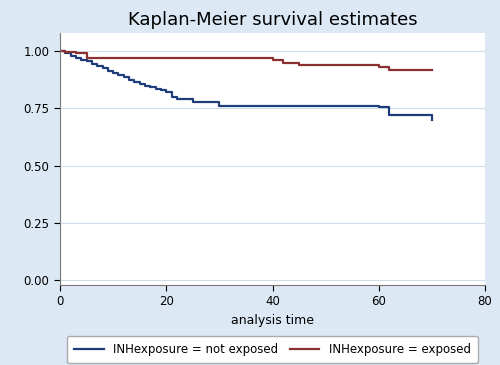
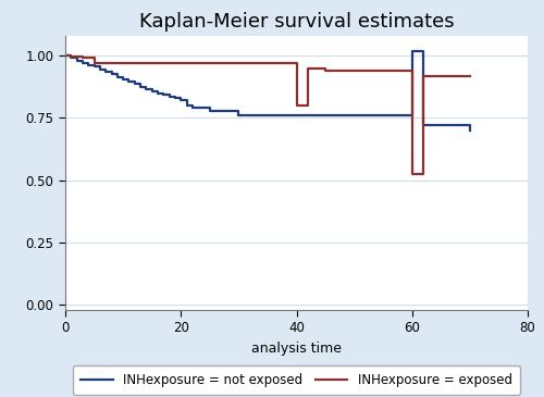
INHexposure = exposed/40: 0.960 -> 0.800
INHexposure = not exposed/60: 0.758 -> 1.020
INHexposure = exposed/60: 0.930 -> 0.525
